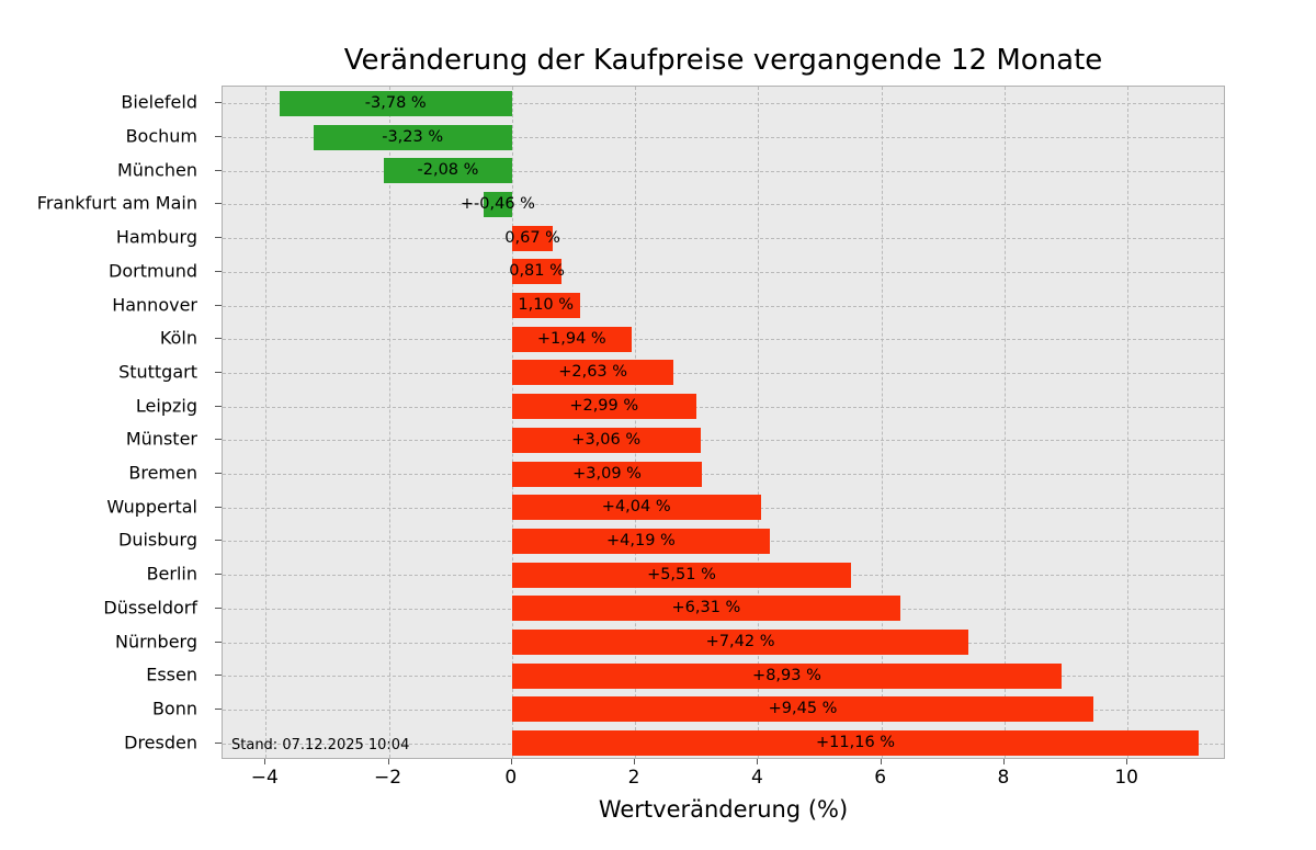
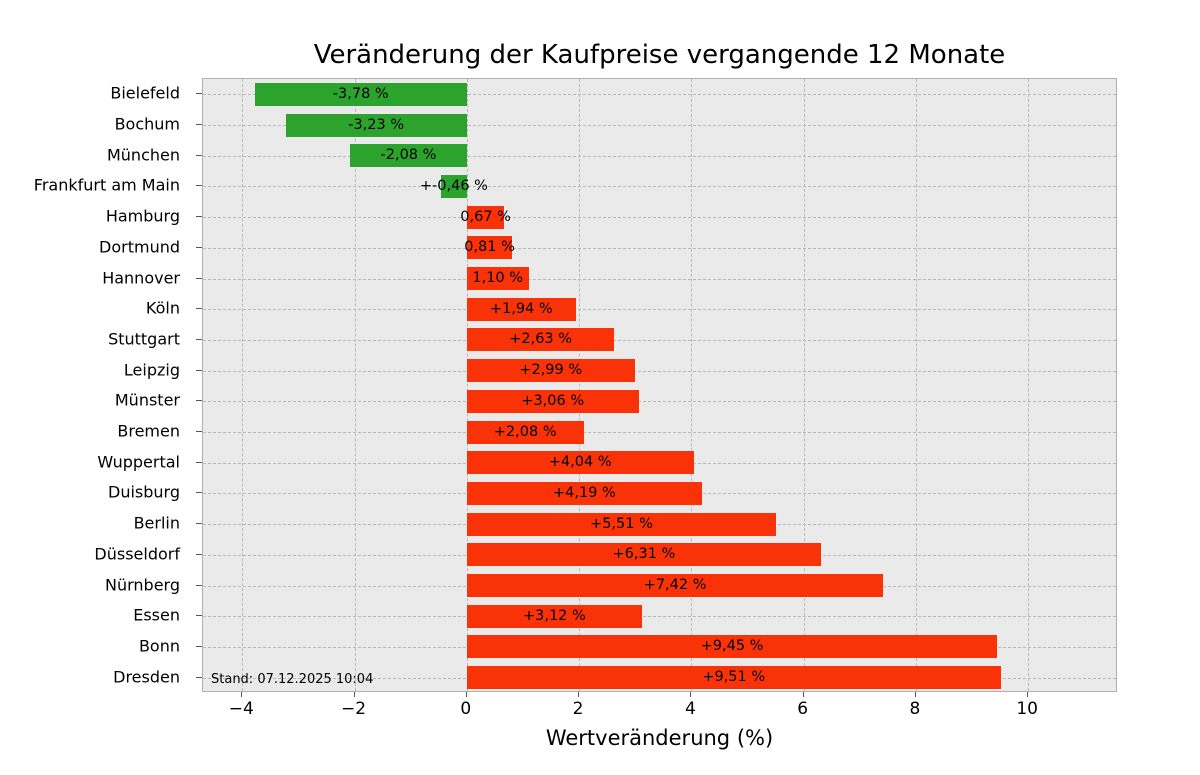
Bremen: +3,09 -> +2,08
Essen: +8,93 -> +3,12
Dresden: +11,16 -> +9,51
